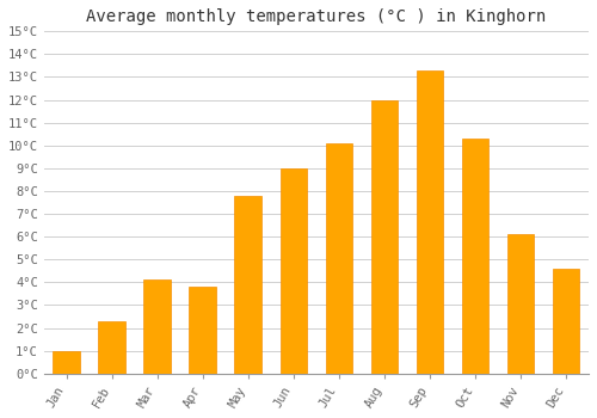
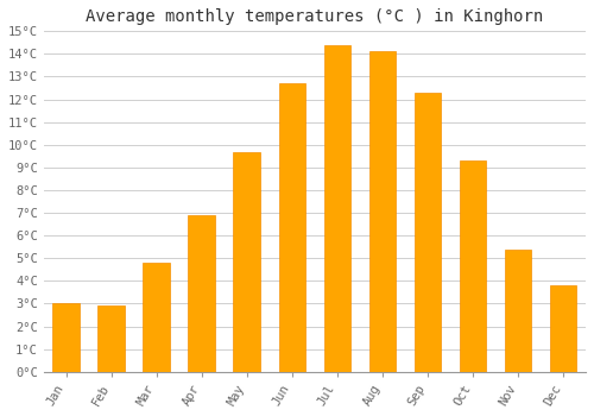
Jan: 1.0°C -> 3.0°C
Feb: 2.3°C -> 2.9°C
Mar: 4.1°C -> 4.8°C
Apr: 3.8°C -> 6.9°C
May: 7.8°C -> 9.7°C
Jun: 9.0°C -> 12.7°C
Jul: 10.1°C -> 14.4°C
Aug: 12.0°C -> 14.1°C
Sep: 13.3°C -> 12.3°C
Oct: 10.3°C -> 9.3°C
Nov: 6.1°C -> 5.4°C
Dec: 4.6°C -> 3.8°C
